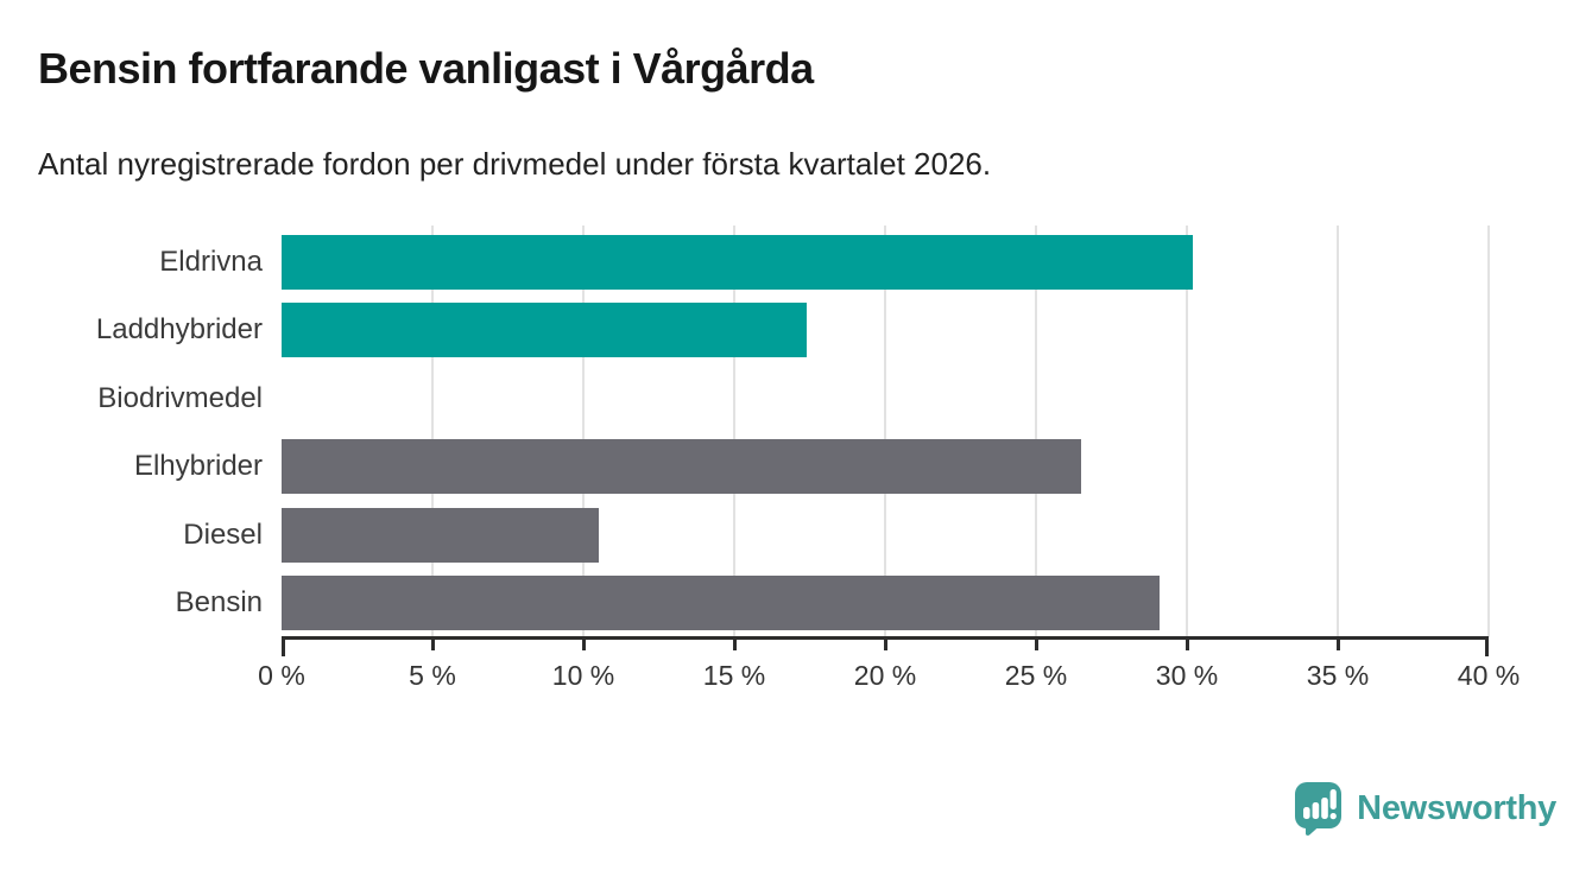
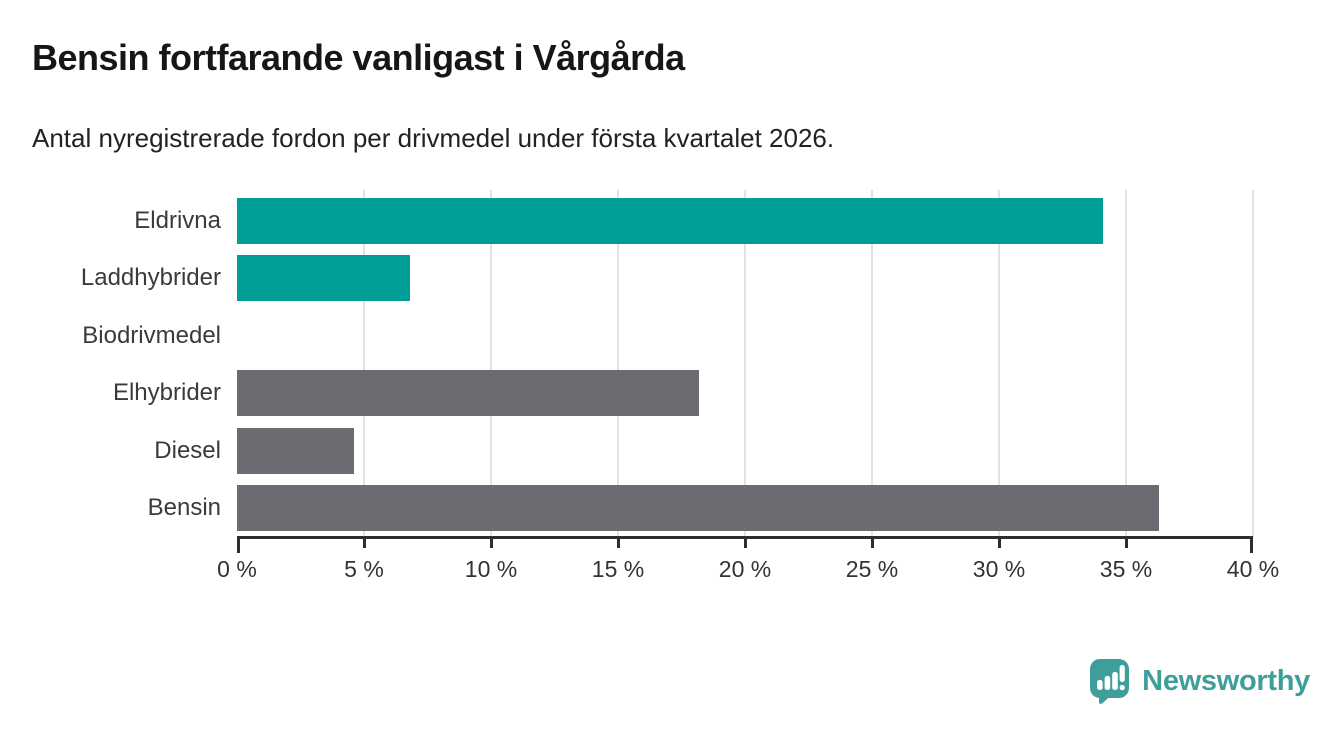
Eldrivna: 30.2% -> 34.1%
Laddhybrider: 17.4% -> 6.8%
Elhybrider: 26.5% -> 18.2%
Diesel: 10.5% -> 4.6%
Bensin: 29.1% -> 36.3%
